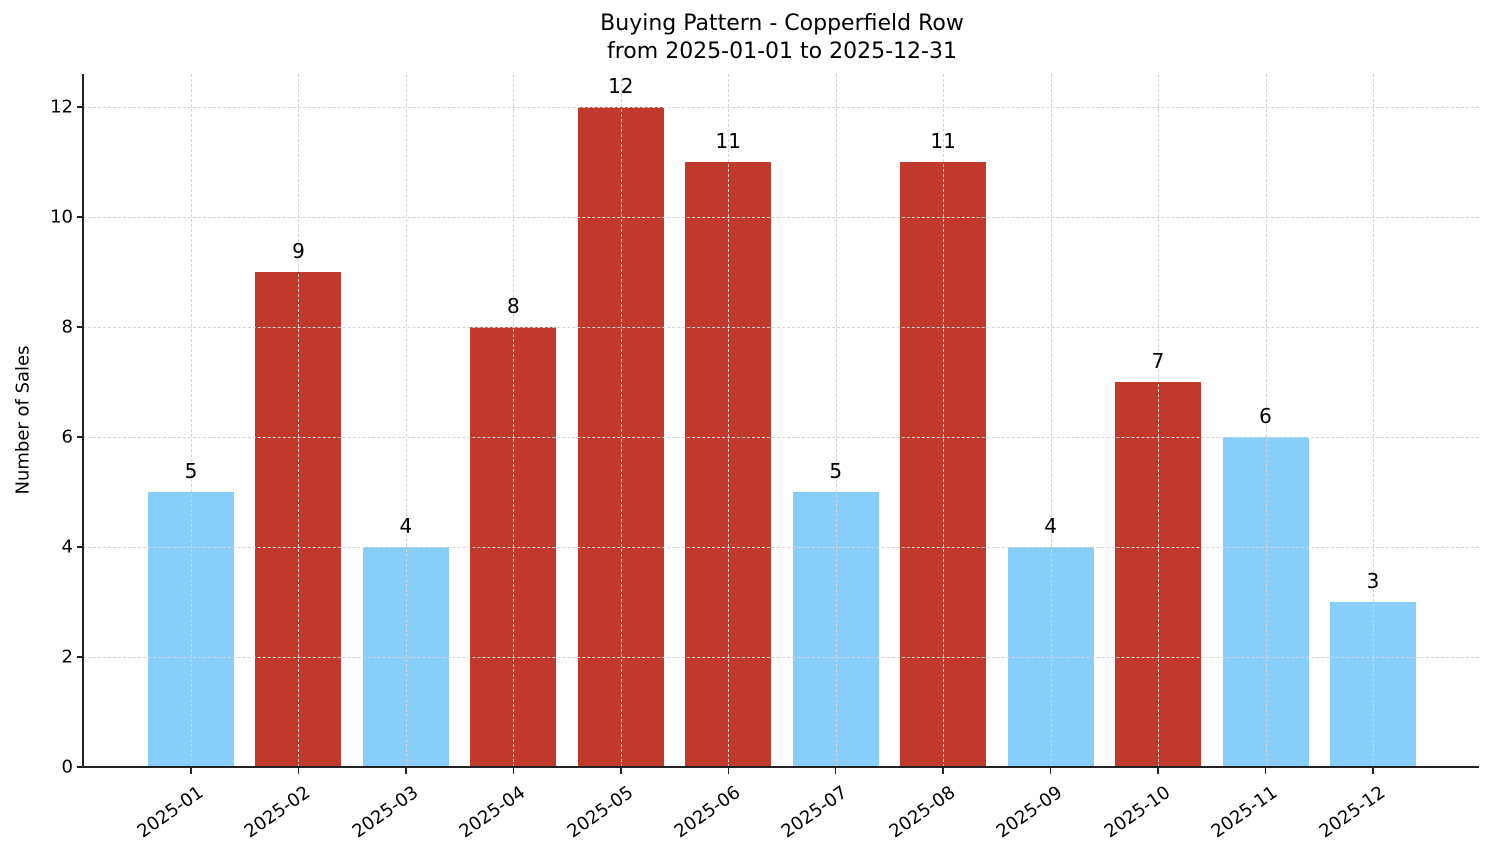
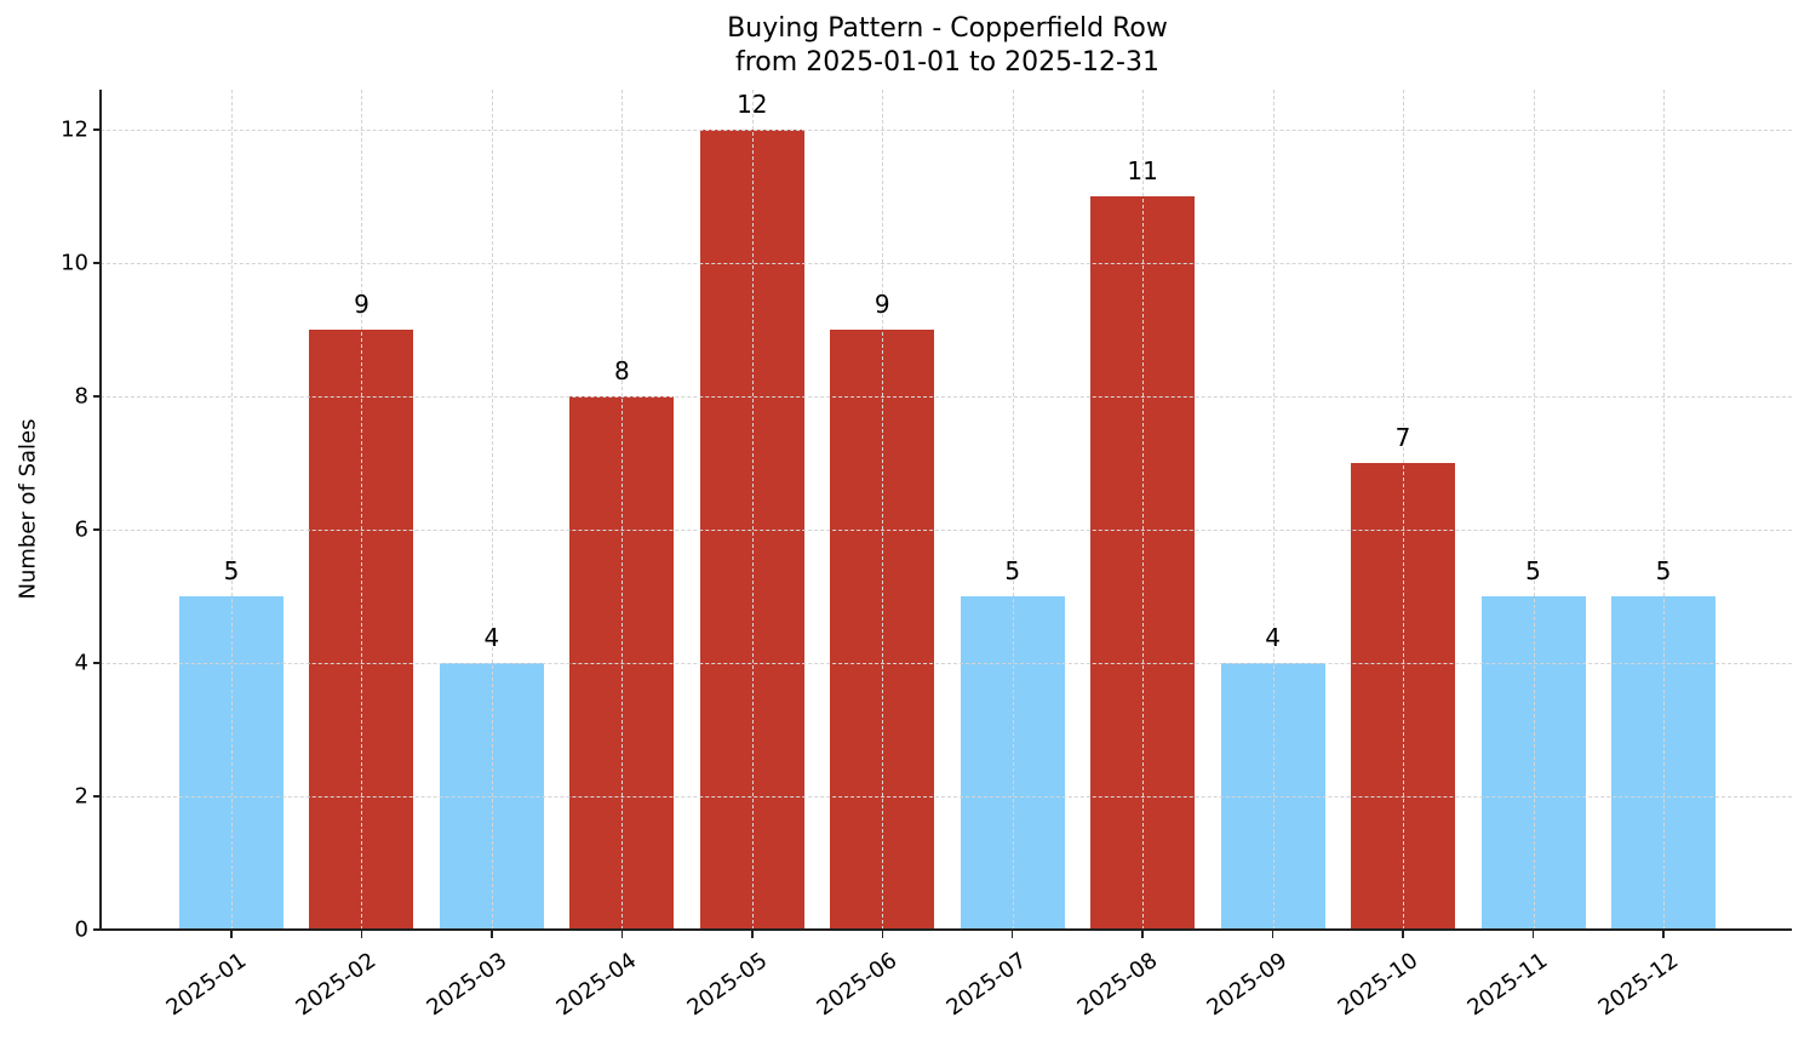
2025-06: 11 -> 9
2025-11: 6 -> 5
2025-12: 3 -> 5
